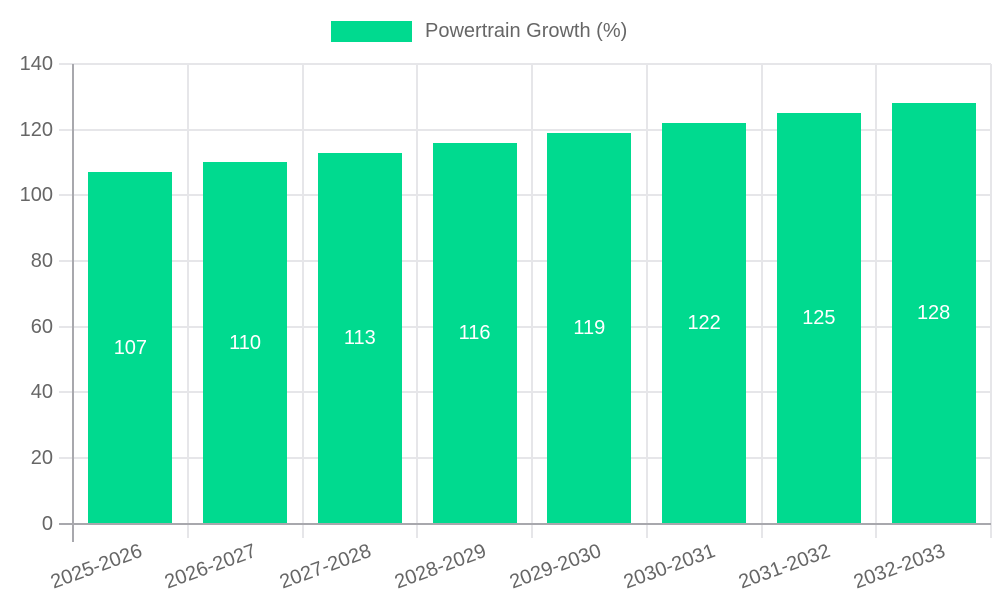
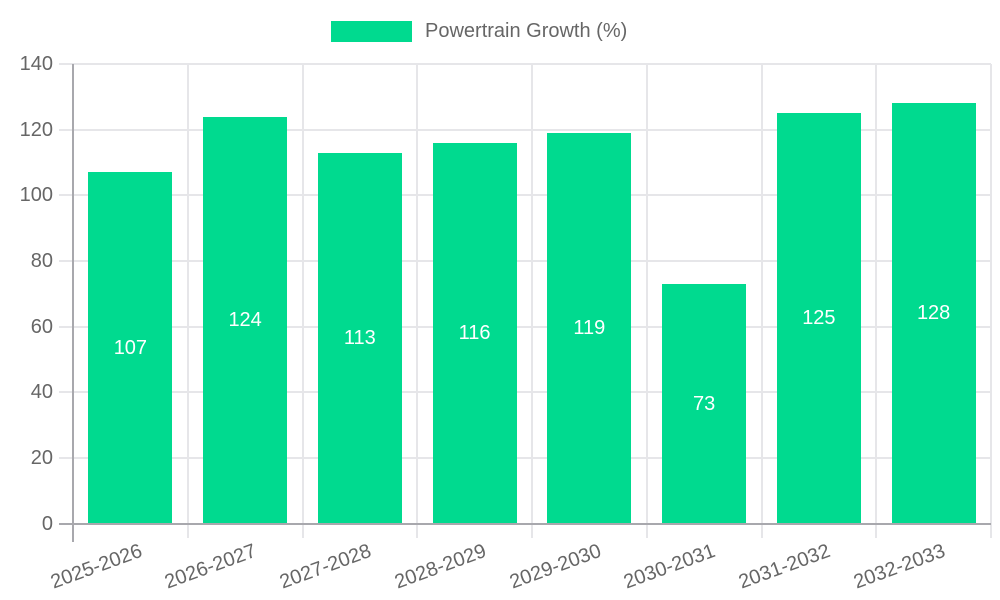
2026-2027: 110 -> 124
2030-2031: 122 -> 73
